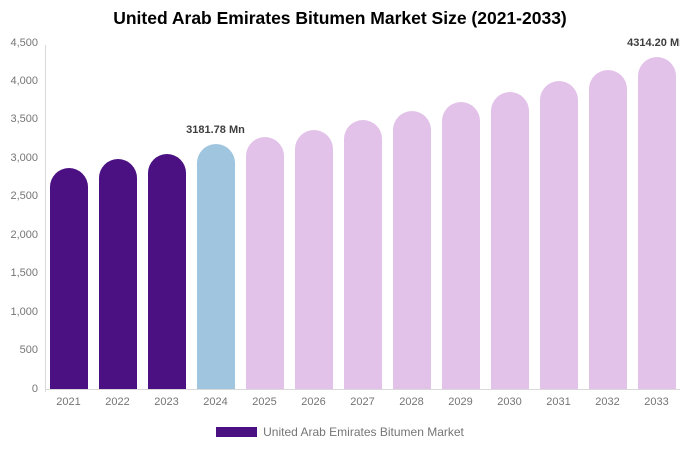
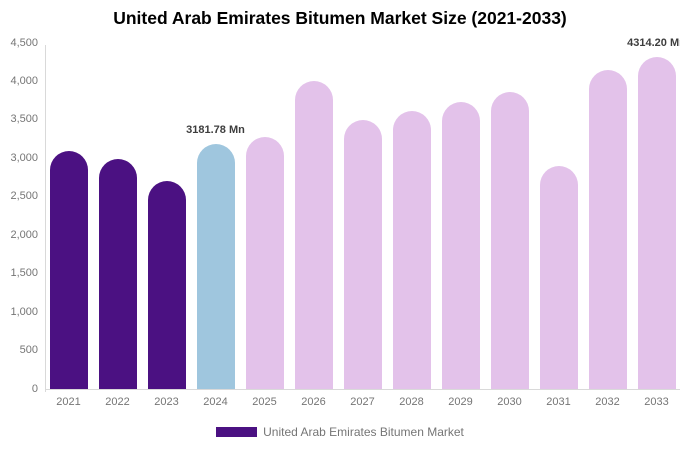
2021: 2900 -> 3100
2023: 3100 -> 2700
2026: 3400 -> 4000
2031: 4000 -> 2900
